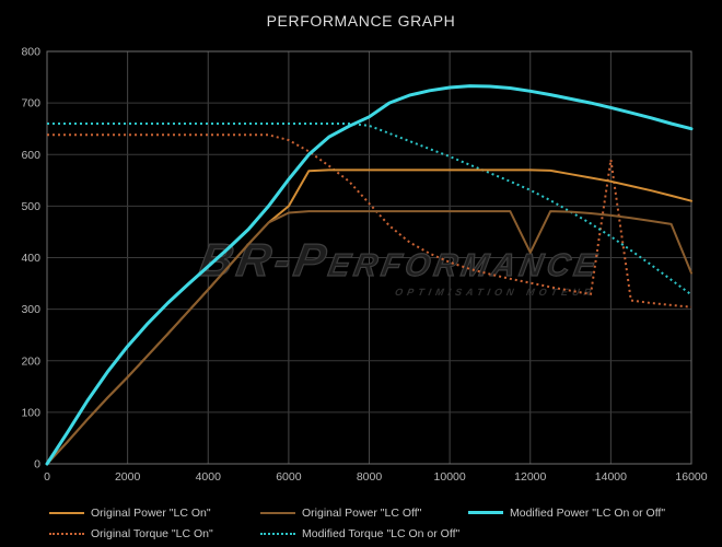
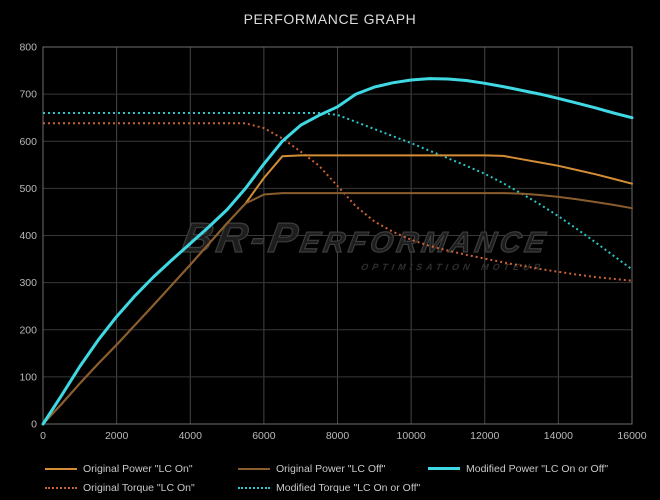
Original Power "LC On"/6000: 500 -> 520
Original Power "LC Off"/12000: 410 -> 490
Original Torque "LC On"/14000: 590 -> 320
Original Power "LC Off"/16000: 370 -> 460
